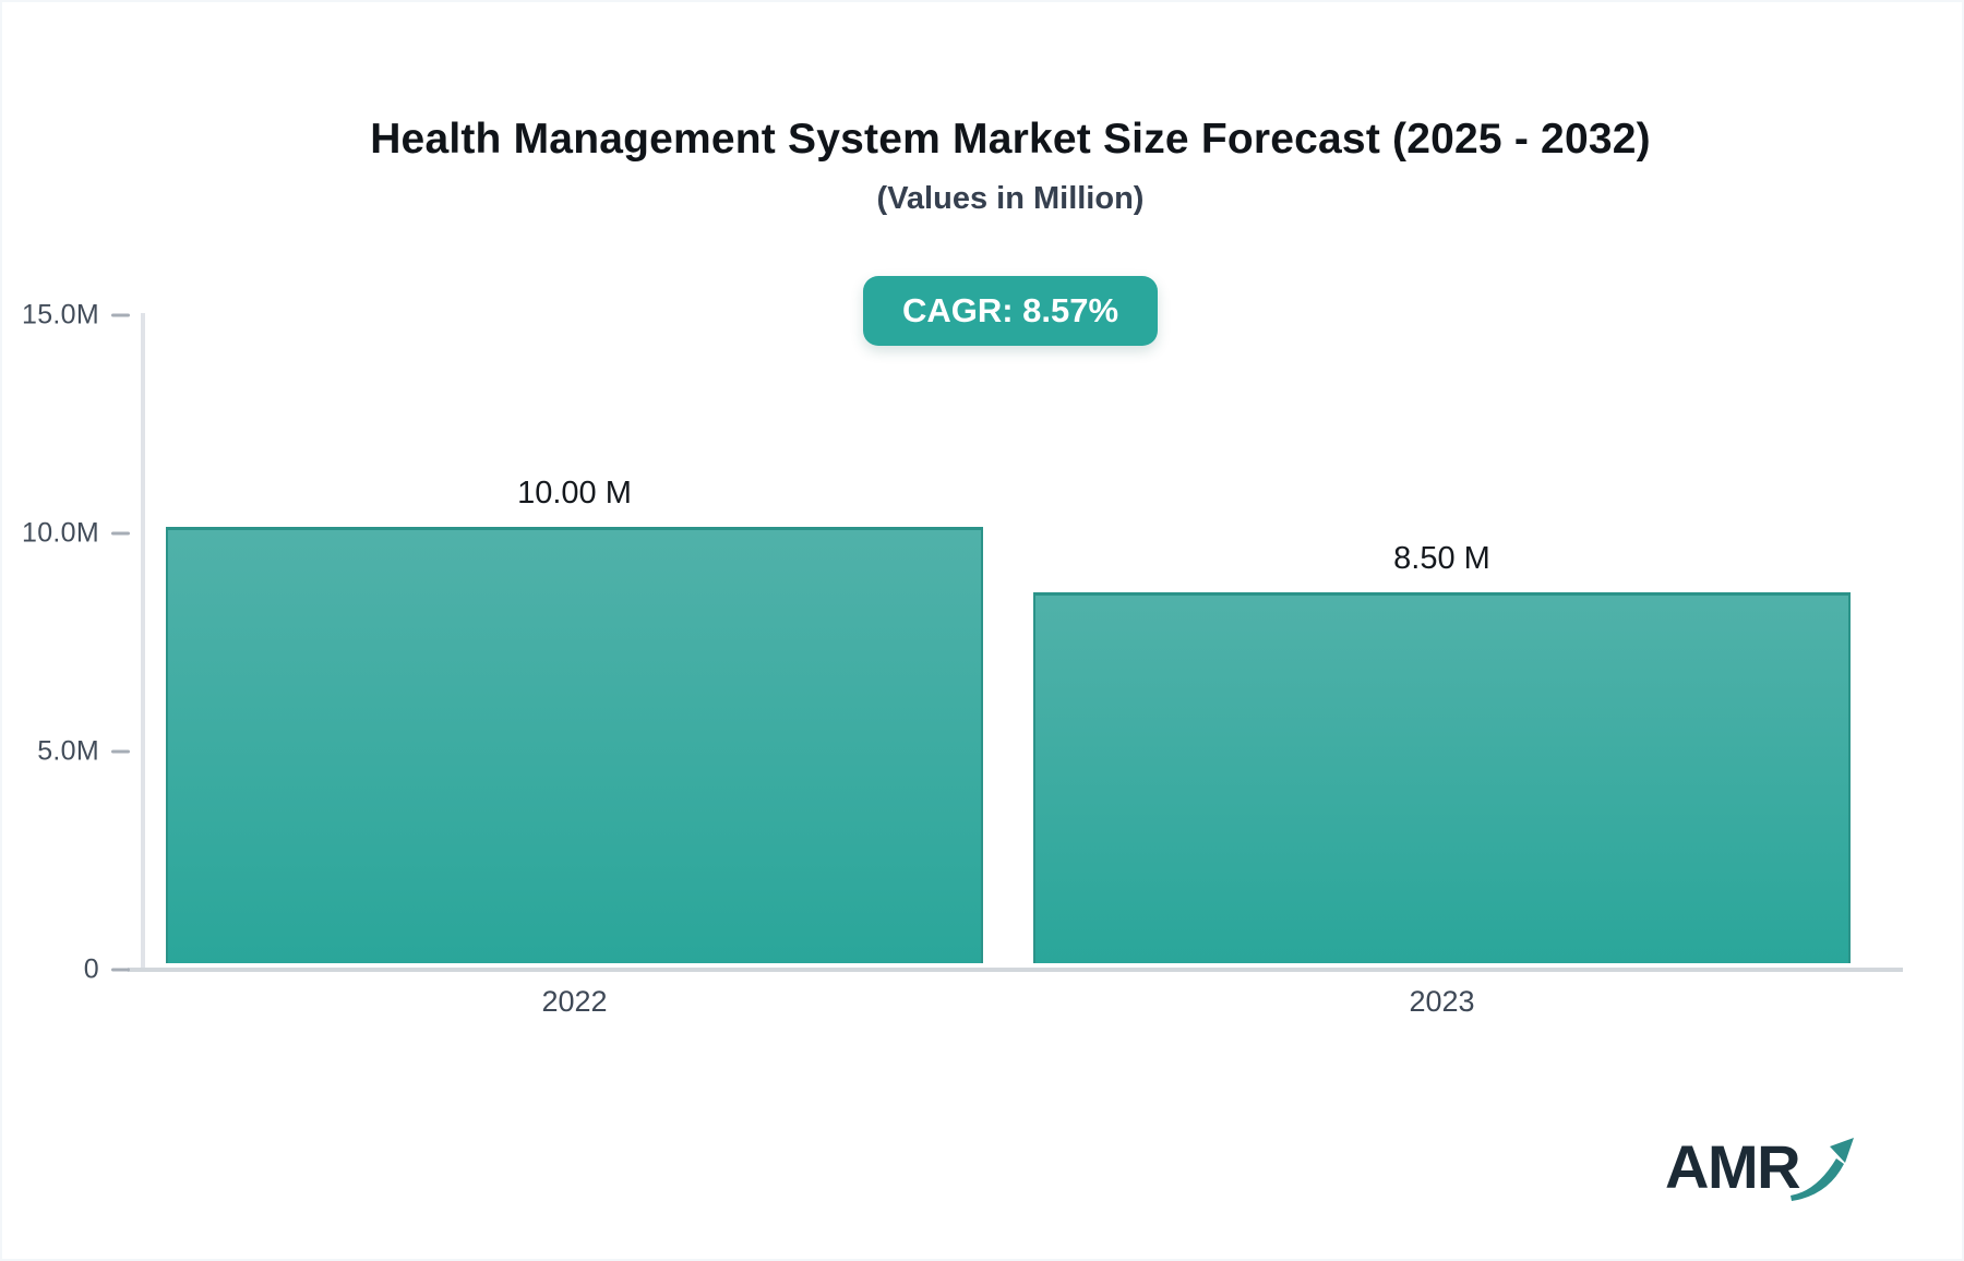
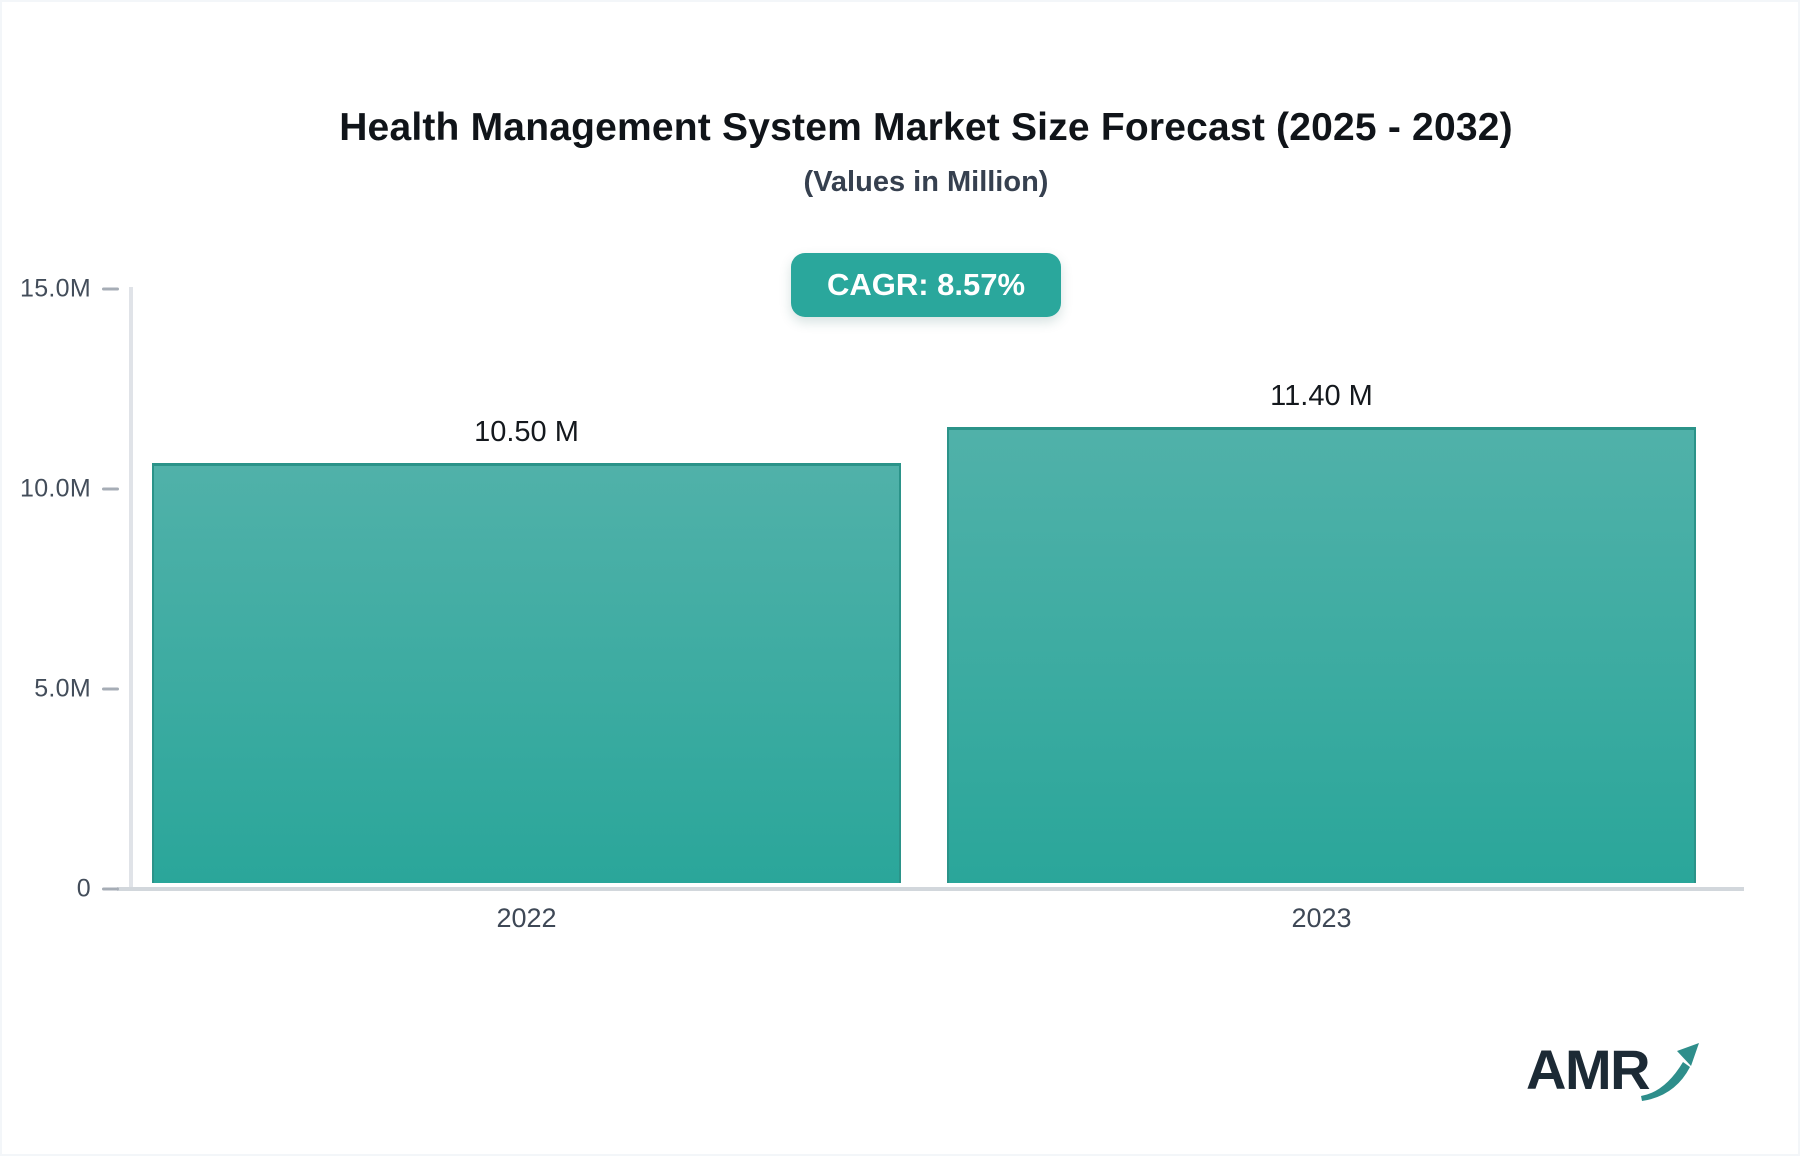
2022: 10.00 -> 10.50
2023: 8.50 -> 11.40
